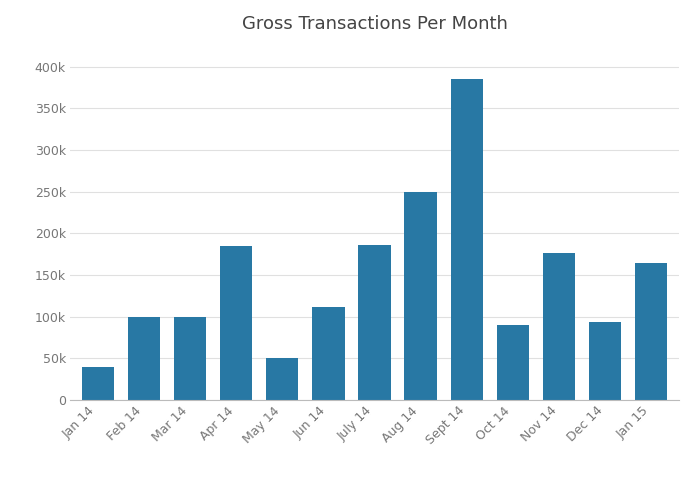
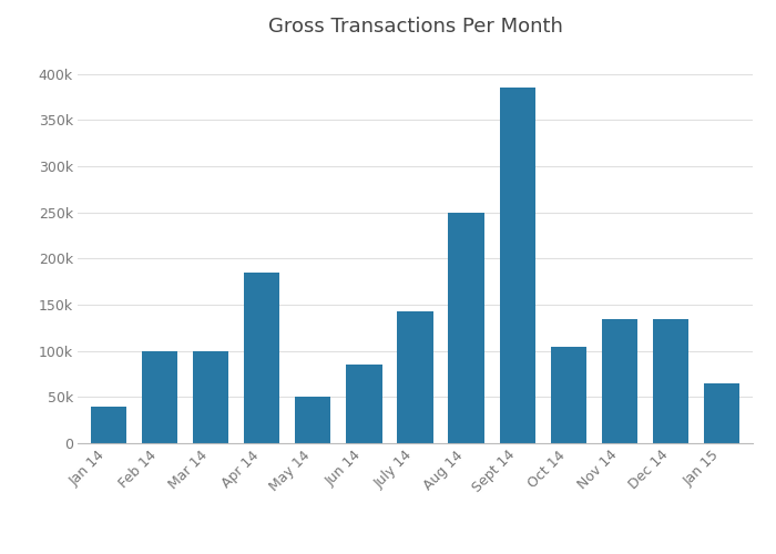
Jun 14: 112k -> 85k
July 14: 186k -> 143k
Oct 14: 90k -> 105k
Nov 14: 176k -> 135k
Dec 14: 94k -> 135k
Jan 15: 164k -> 65k
